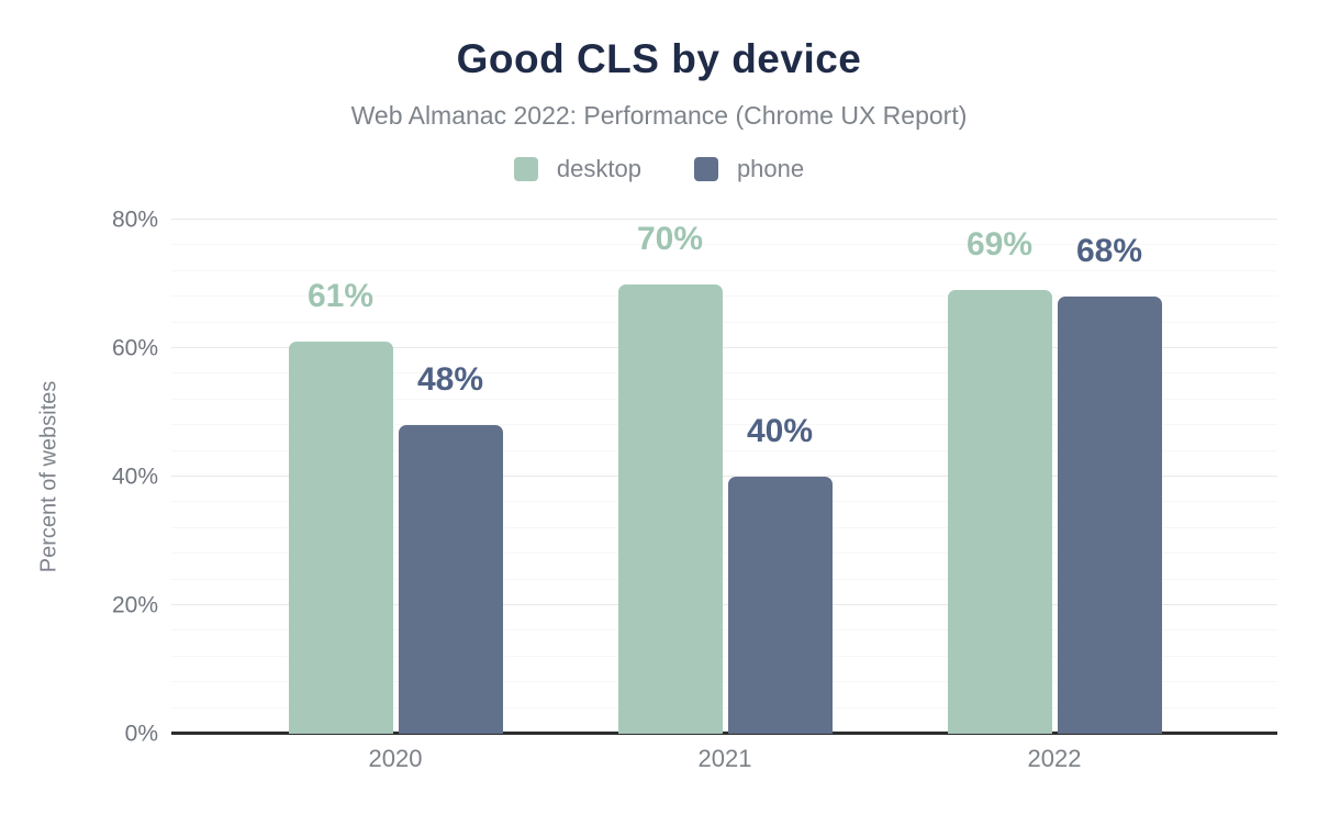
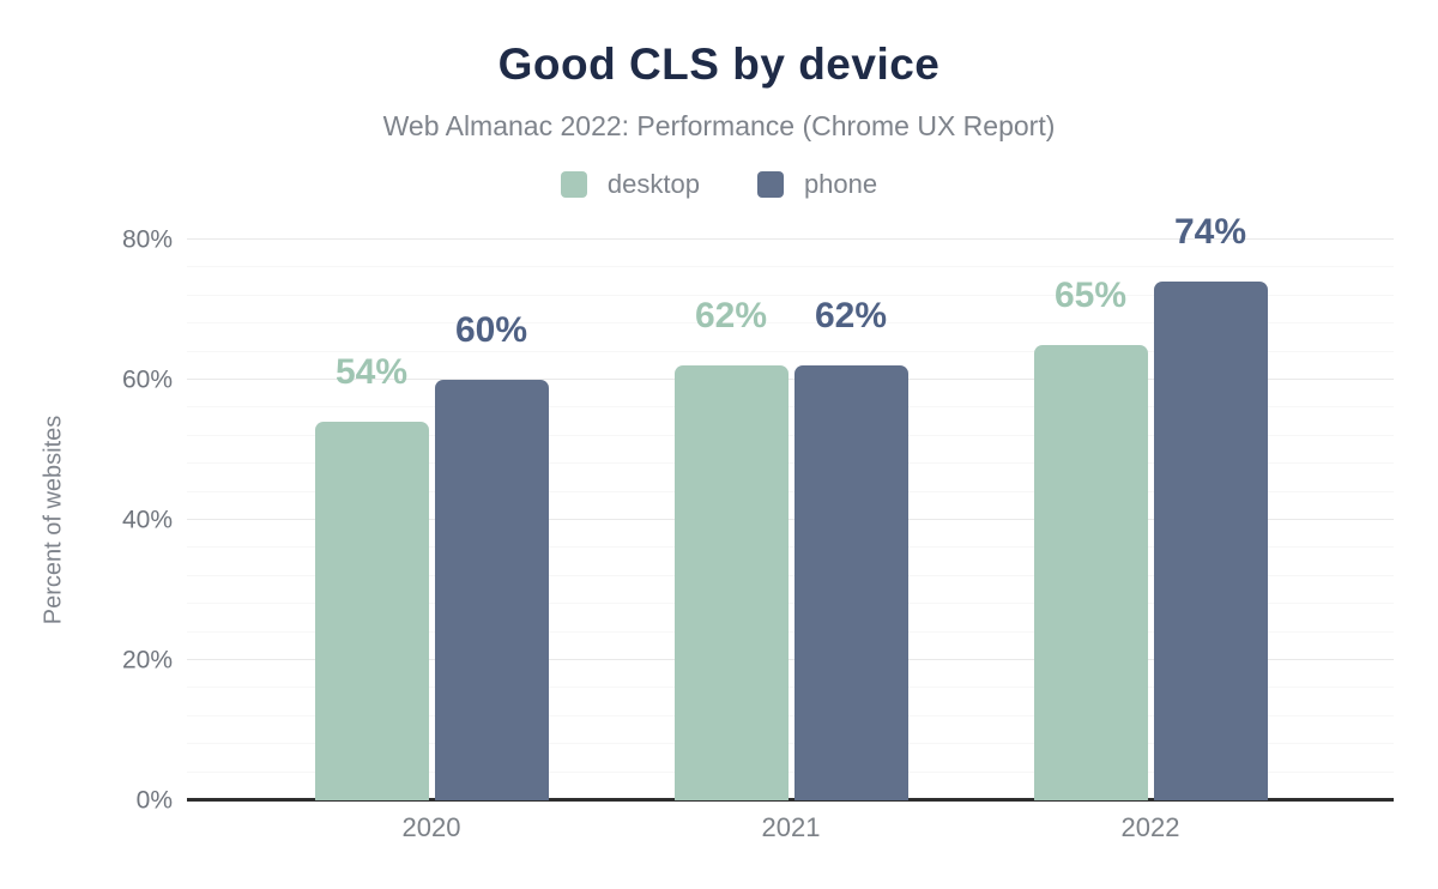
desktop/2020: 61% -> 54%
phone/2020: 48% -> 60%
desktop/2021: 70% -> 62%
phone/2021: 40% -> 62%
desktop/2022: 69% -> 65%
phone/2022: 68% -> 74%
